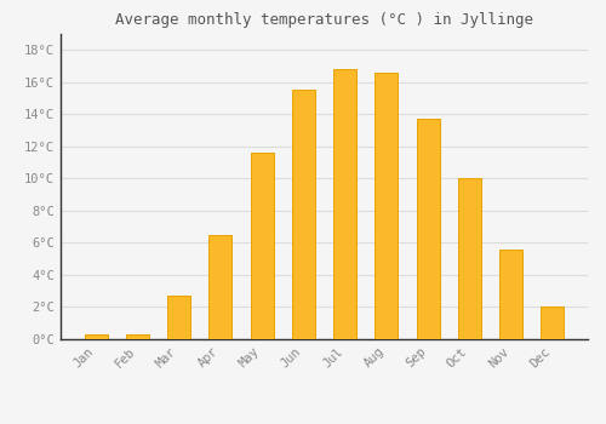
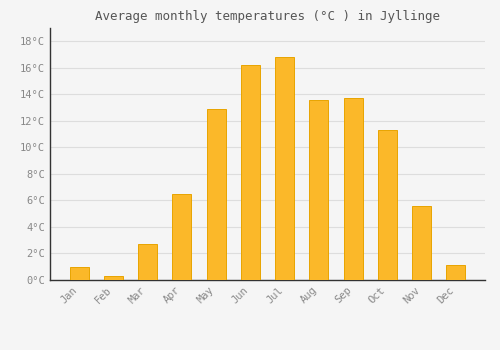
Jan: 0.3°C -> 1.0°C
May: 11.6°C -> 12.9°C
Jun: 15.5°C -> 16.2°C
Aug: 16.6°C -> 13.6°C
Oct: 10.0°C -> 11.3°C
Dec: 2.0°C -> 1.1°C
